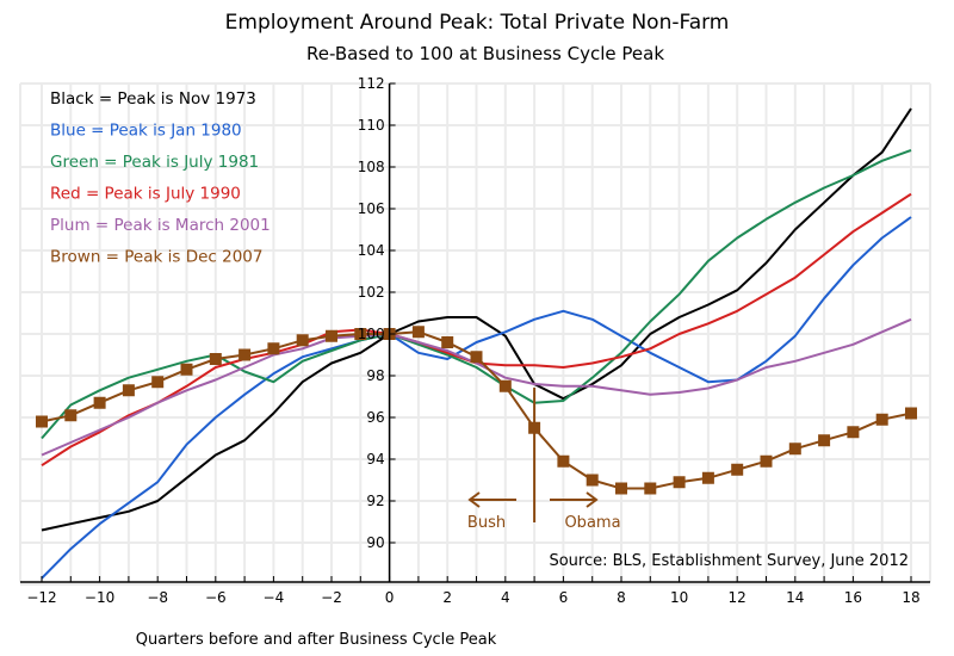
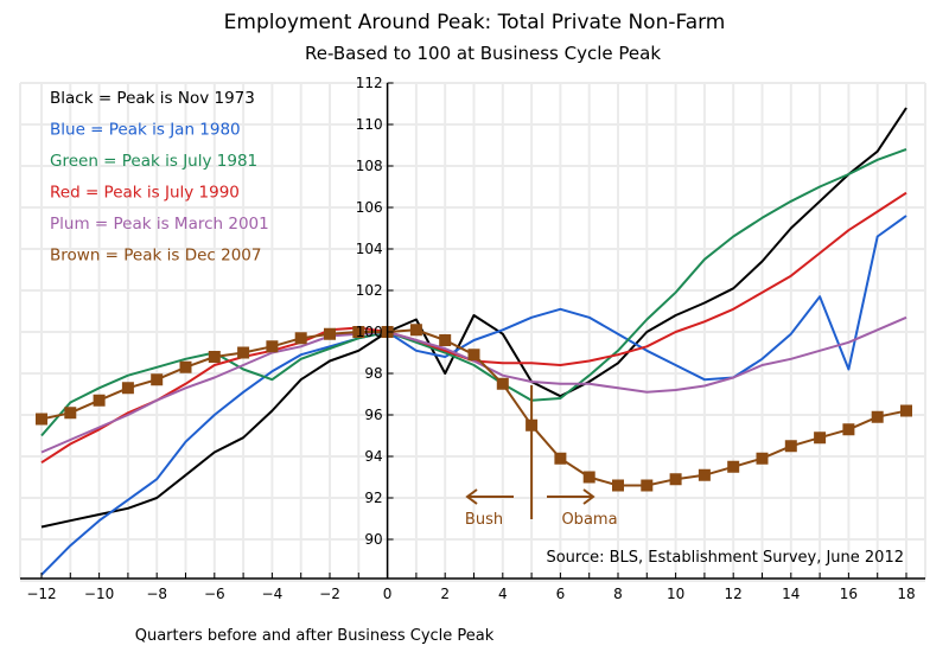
Black = Peak is Nov 1973/2: 100.8 -> 98.0
Blue = Peak is Jan 1980/16: 103.3 -> 98.2
